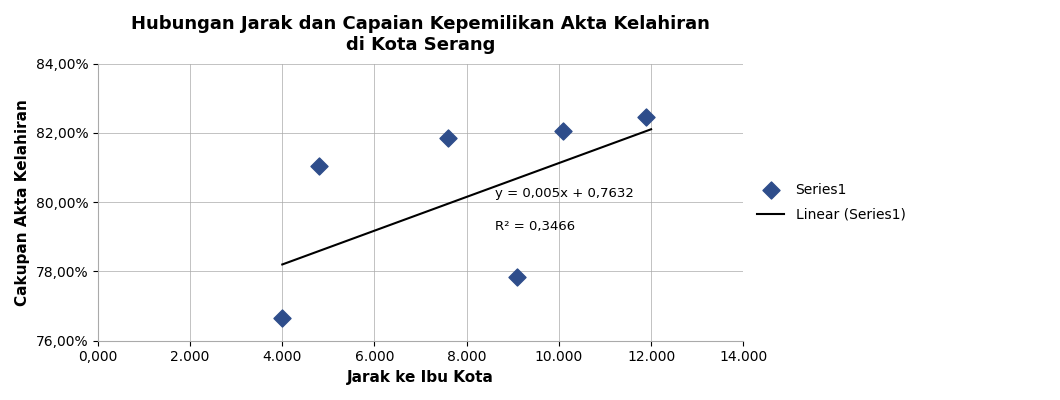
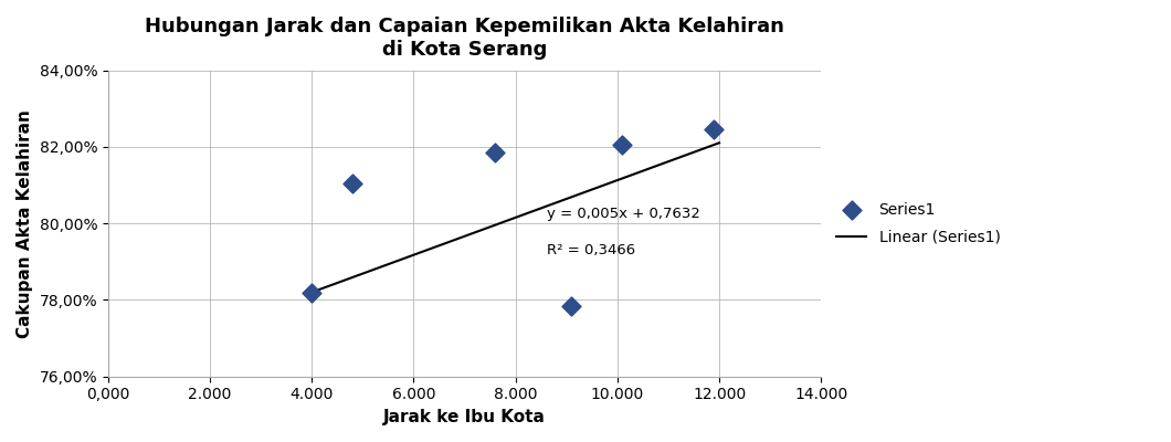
4.000: 76,65% -> 78,20%
